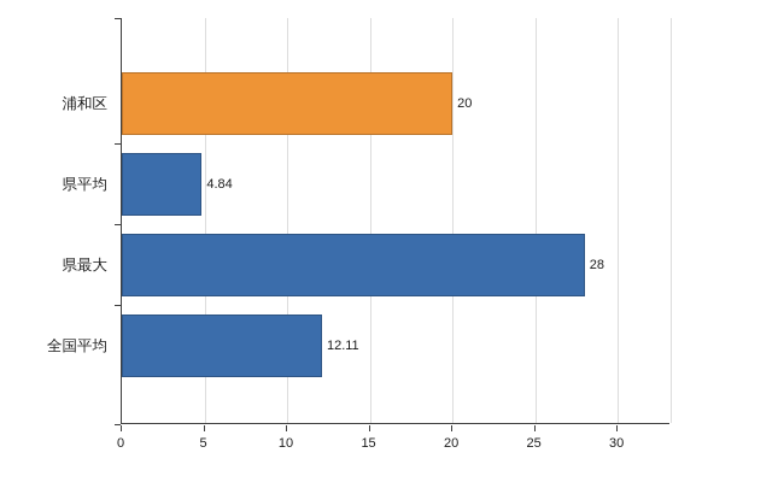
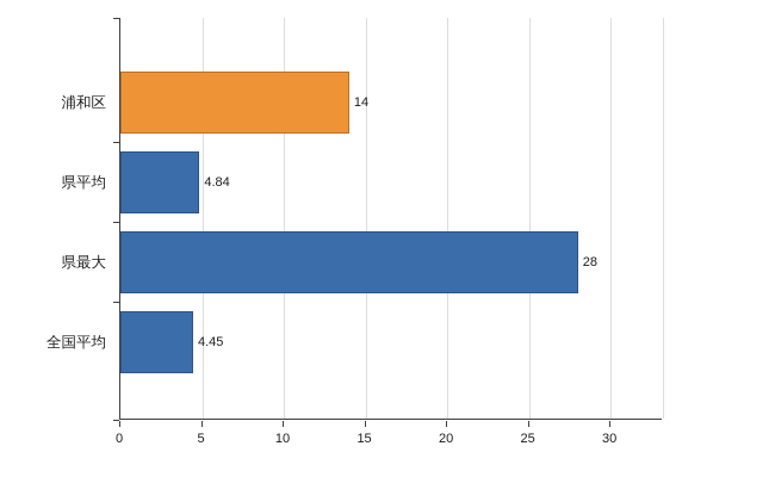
浦和区: 20 -> 14
全国平均: 12.11 -> 4.45
